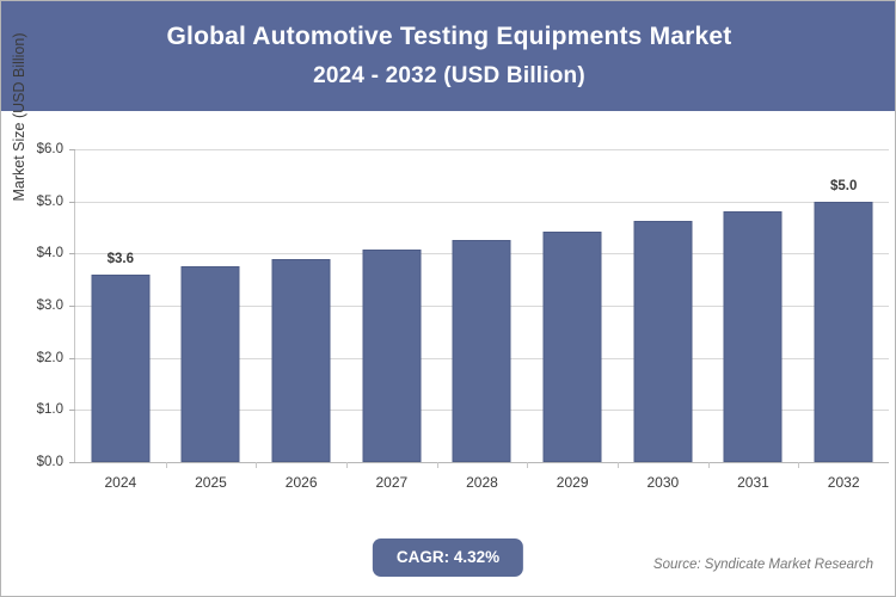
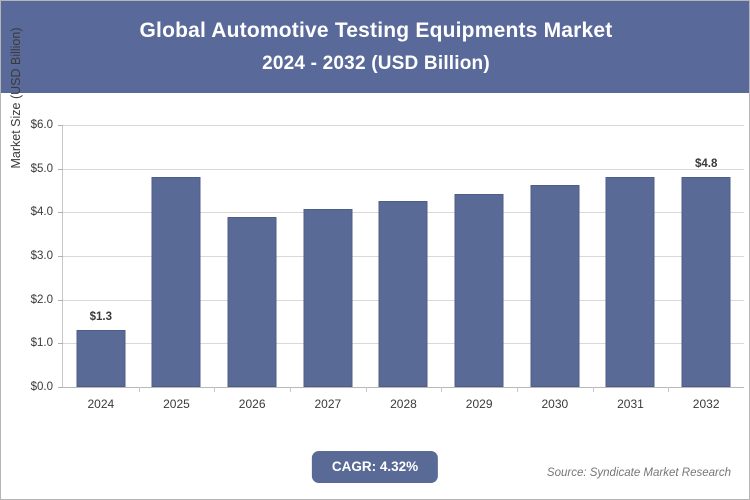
2024: $3.6 -> $1.3
2025: $3.8 -> $4.8
2032: $5.0 -> $4.8
